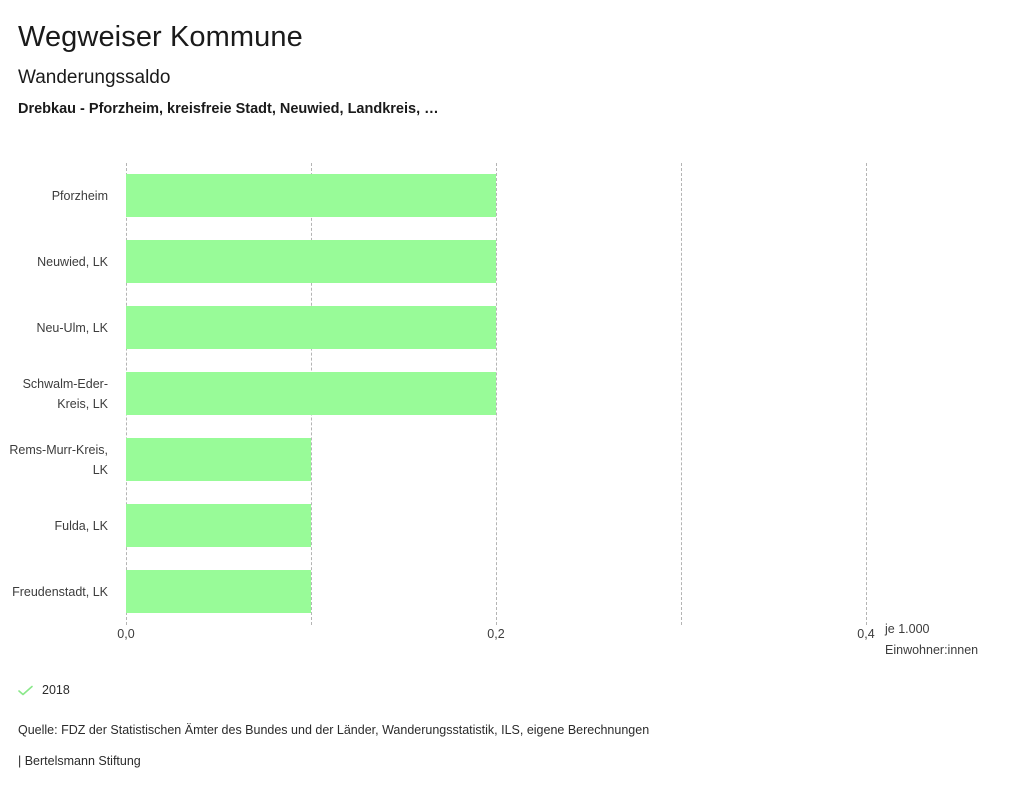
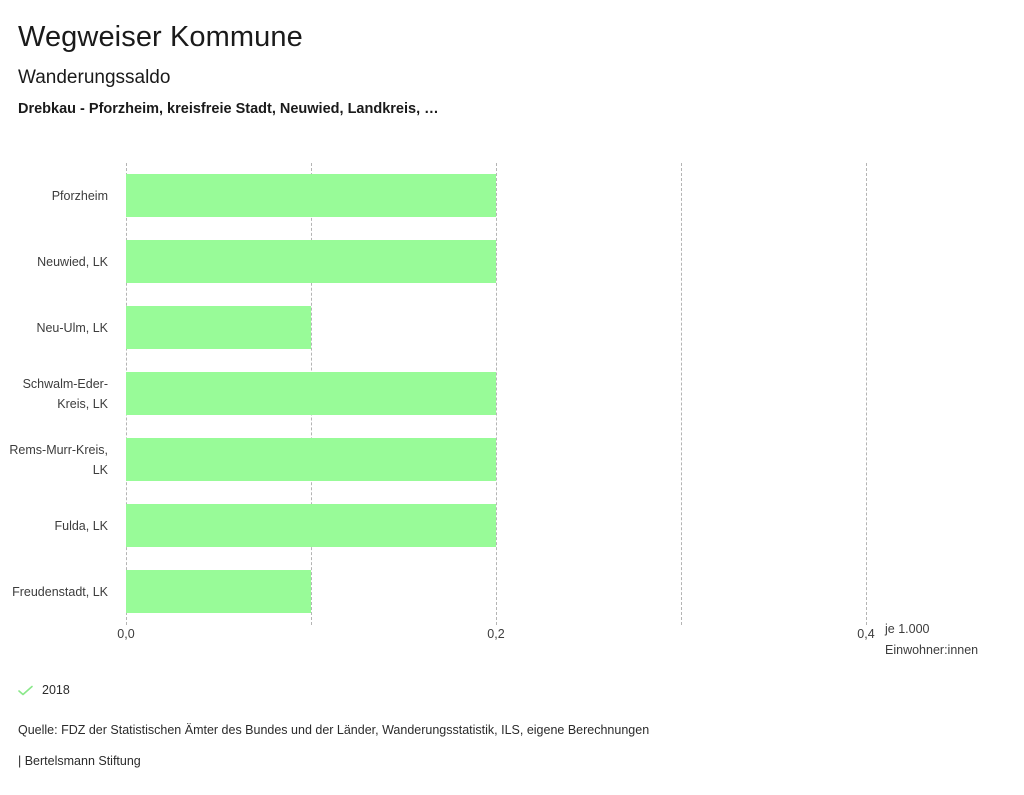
Neu-Ulm, LK: 0,2 -> 0,1
Rems-Murr-Kreis, LK: 0,1 -> 0,2
Fulda, LK: 0,1 -> 0,2
